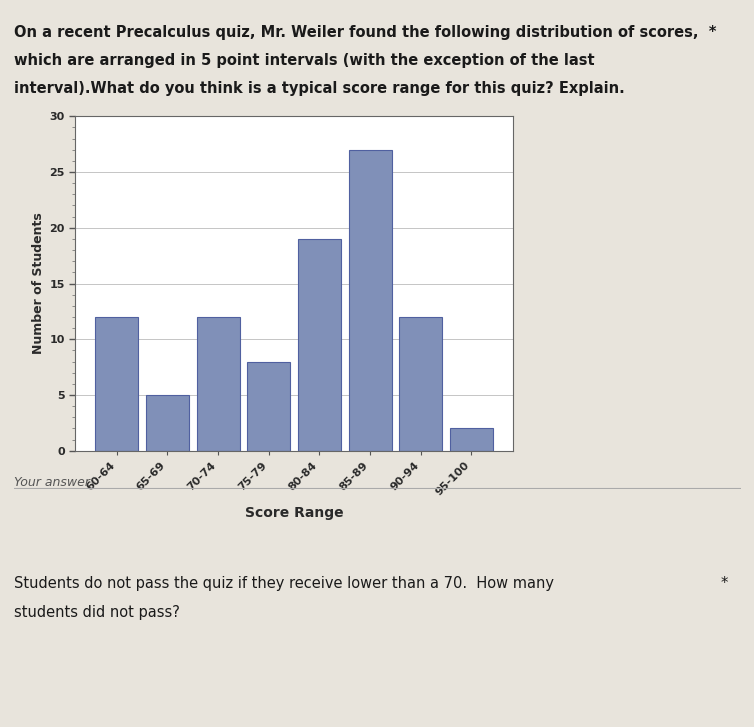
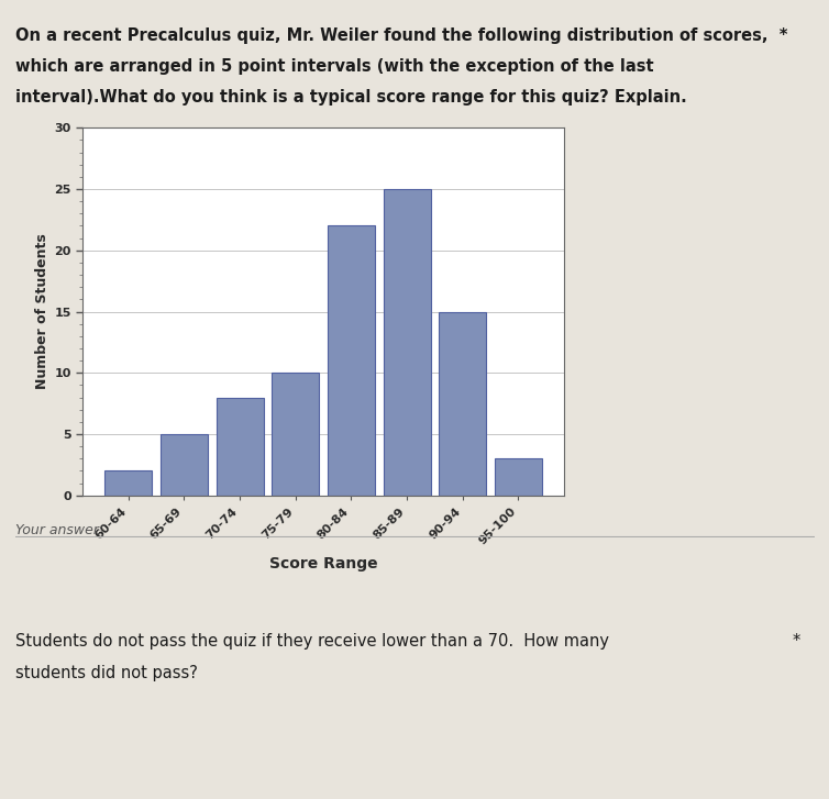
60-64: 12 -> 2
70-74: 12 -> 8
75-79: 8 -> 10
80-84: 19 -> 22
85-89: 27 -> 25
90-94: 12 -> 15
95-100: 2 -> 3
